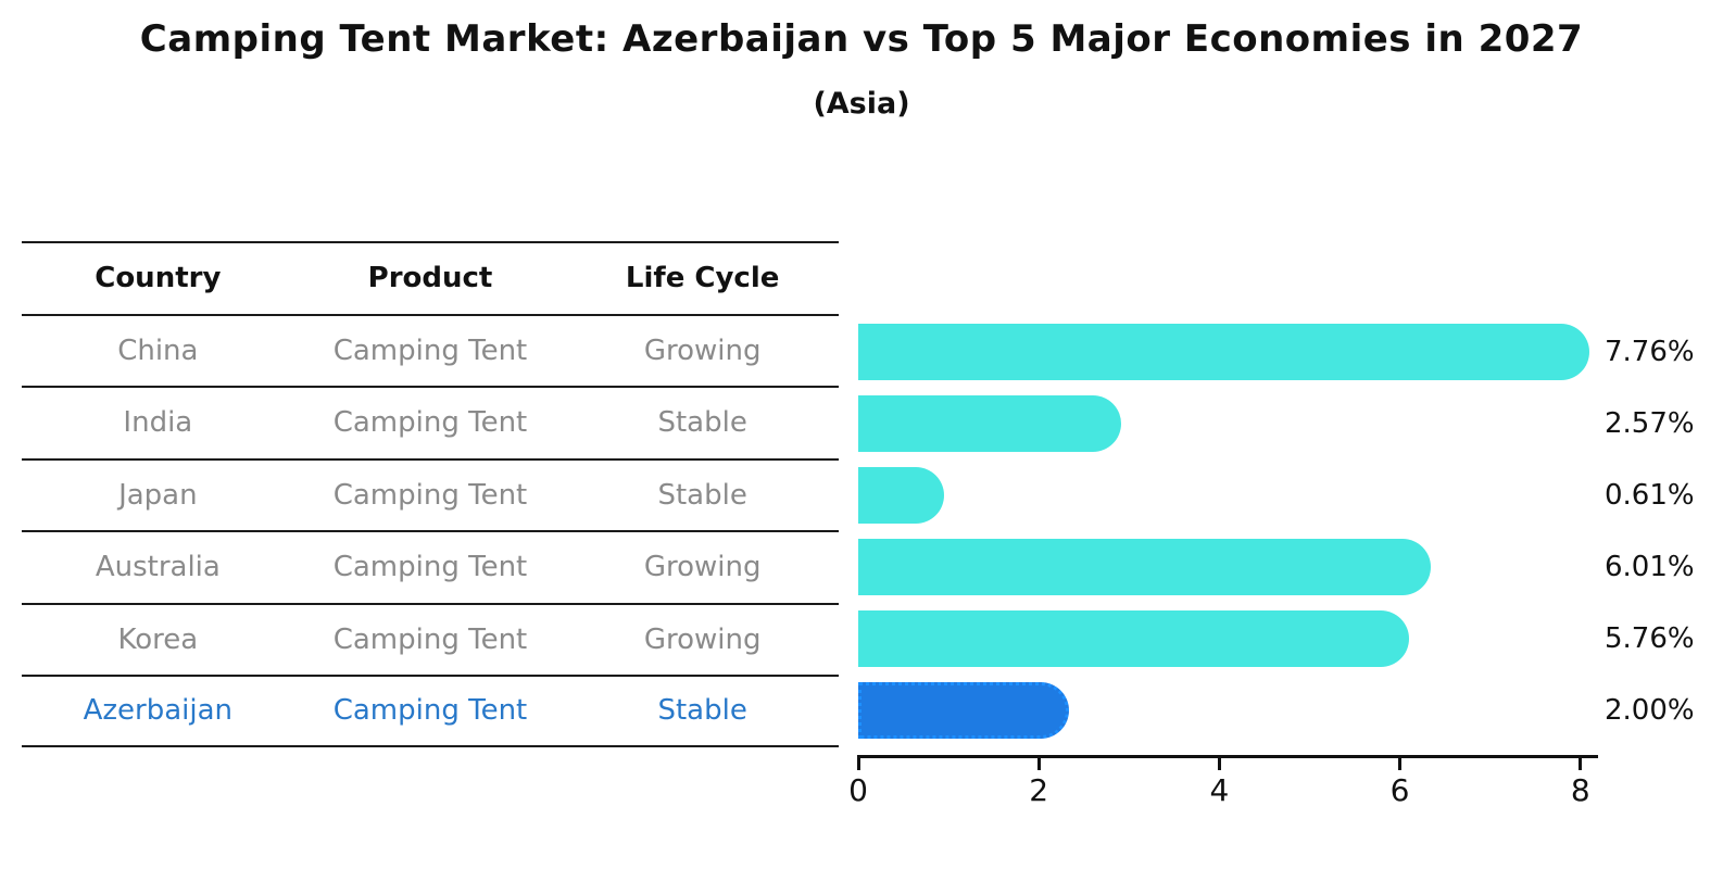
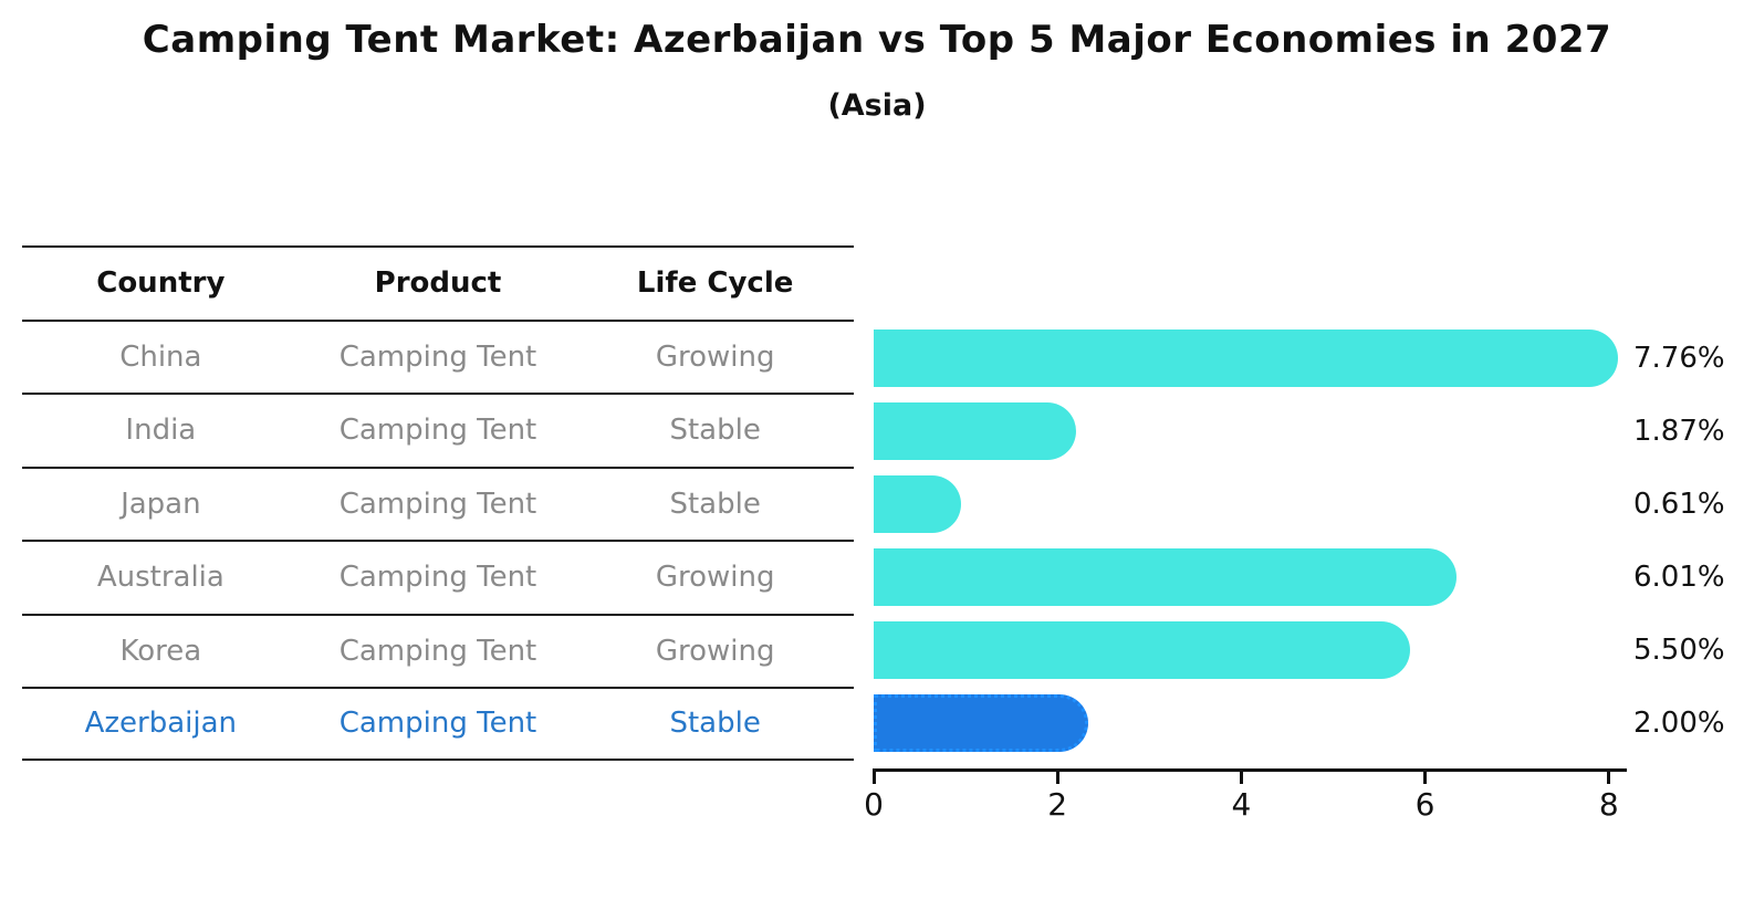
India: 2.57% -> 1.87%
Korea: 5.76% -> 5.50%
